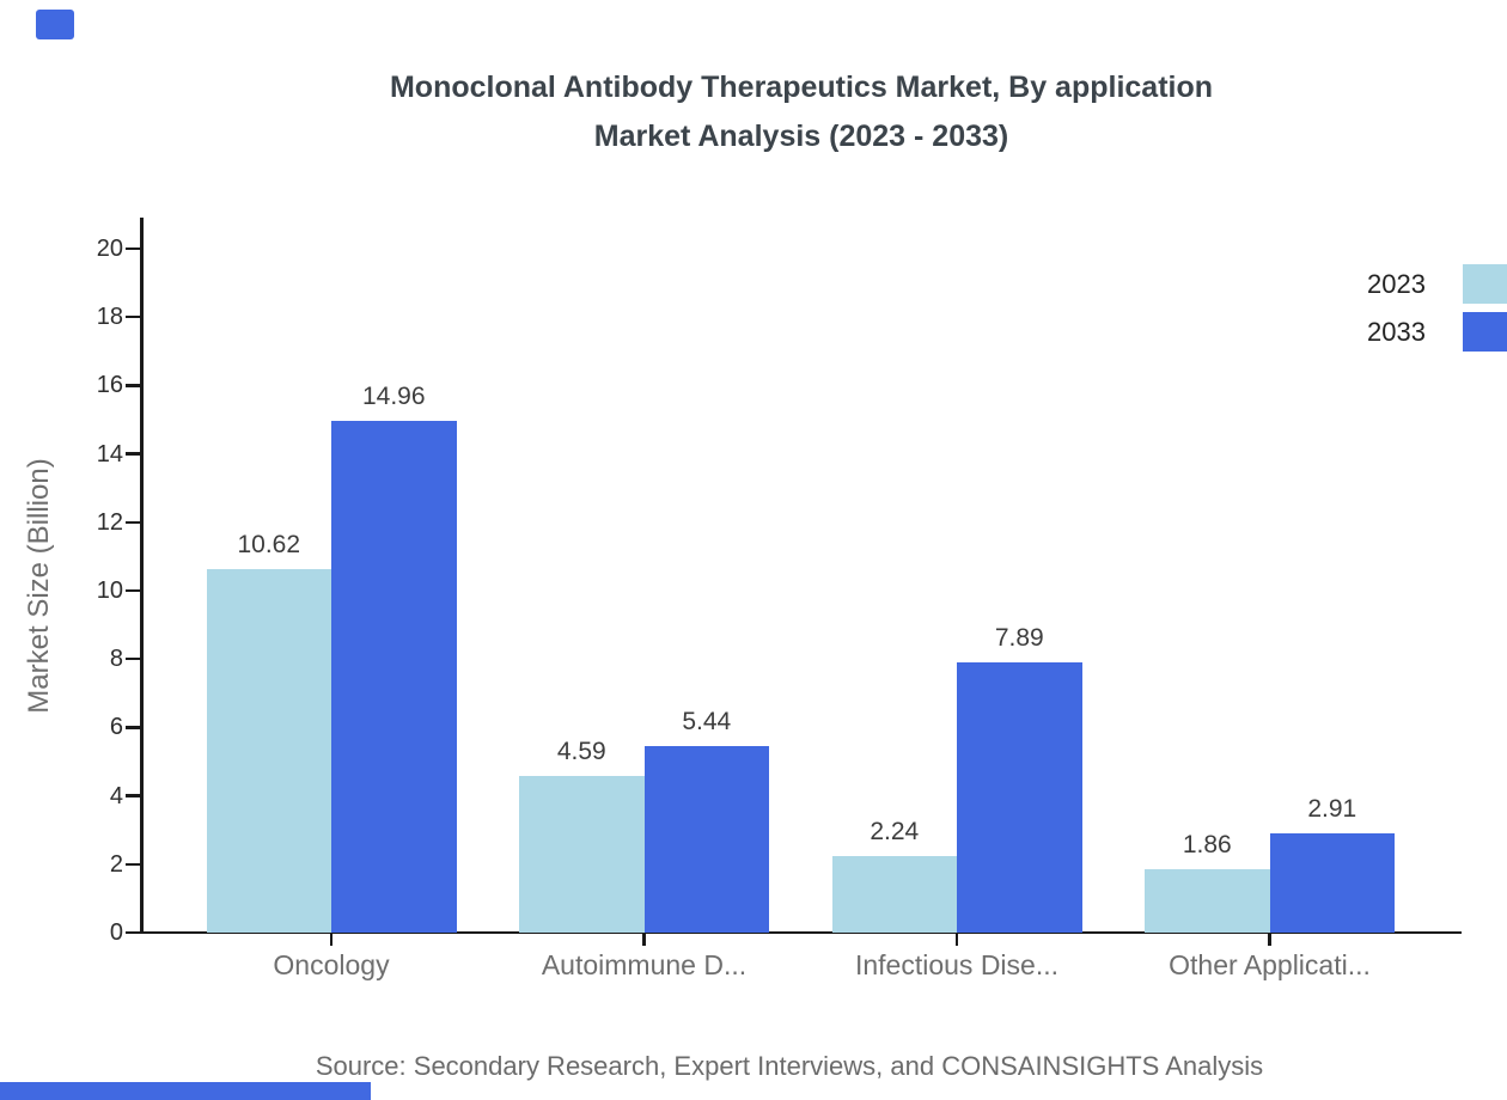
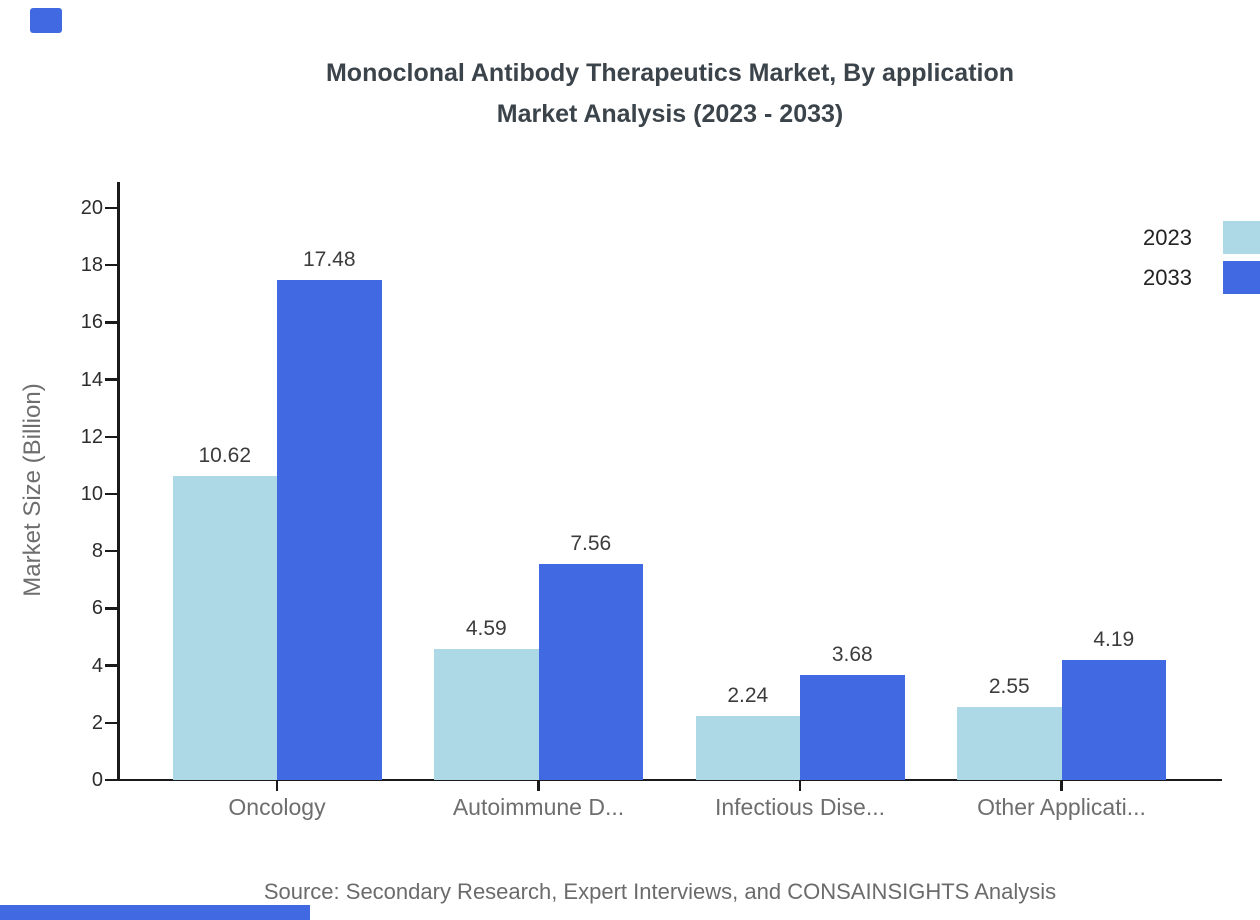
2033/Oncology: 14.96 -> 17.48
2033/Autoimmune D...: 5.44 -> 7.56
2033/Infectious Dise...: 7.89 -> 3.68
2023/Other Applicati...: 1.86 -> 2.55
2033/Other Applicati...: 2.91 -> 4.19
